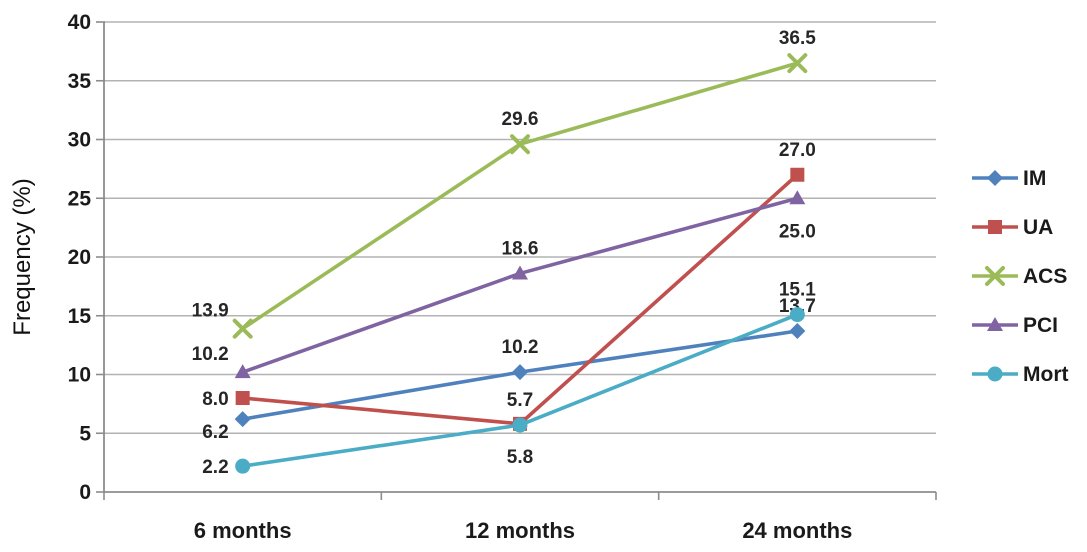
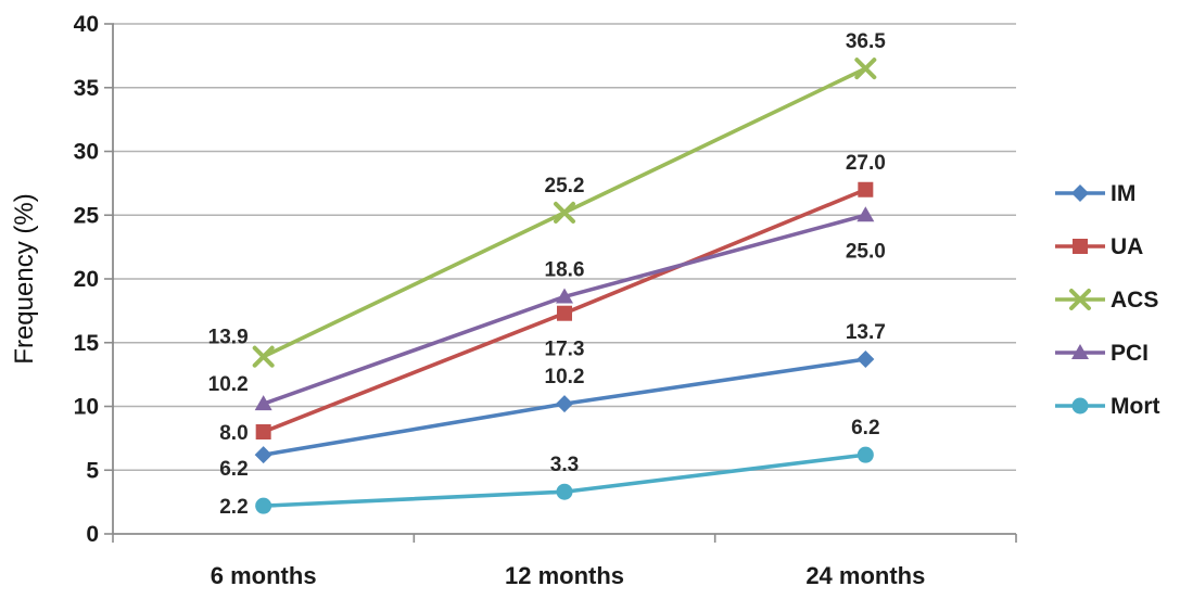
UA/12 months: 5.8 -> 17.3
ACS/12 months: 29.6 -> 25.2
Mort/12 months: 5.7 -> 3.3
Mort/24 months: 15.1 -> 6.2
